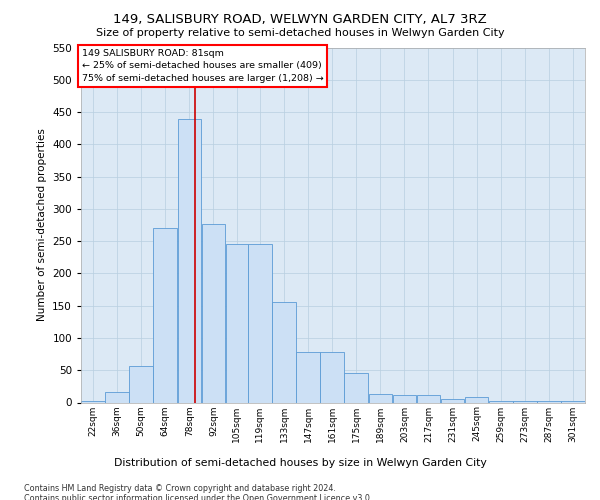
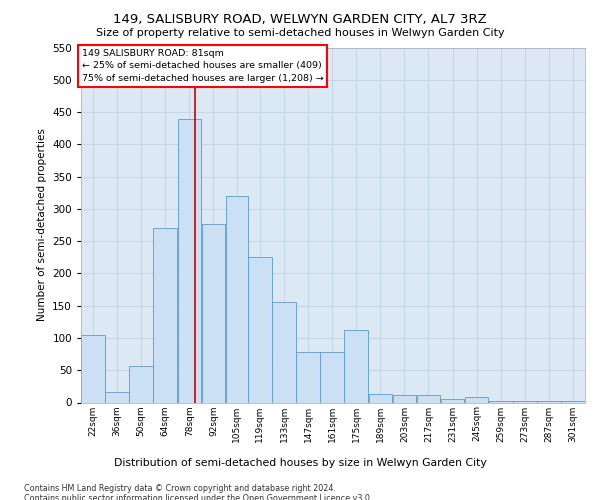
22sqm: 3 -> 104
105sqm: 246 -> 320
119sqm: 245 -> 226
175sqm: 45 -> 112
